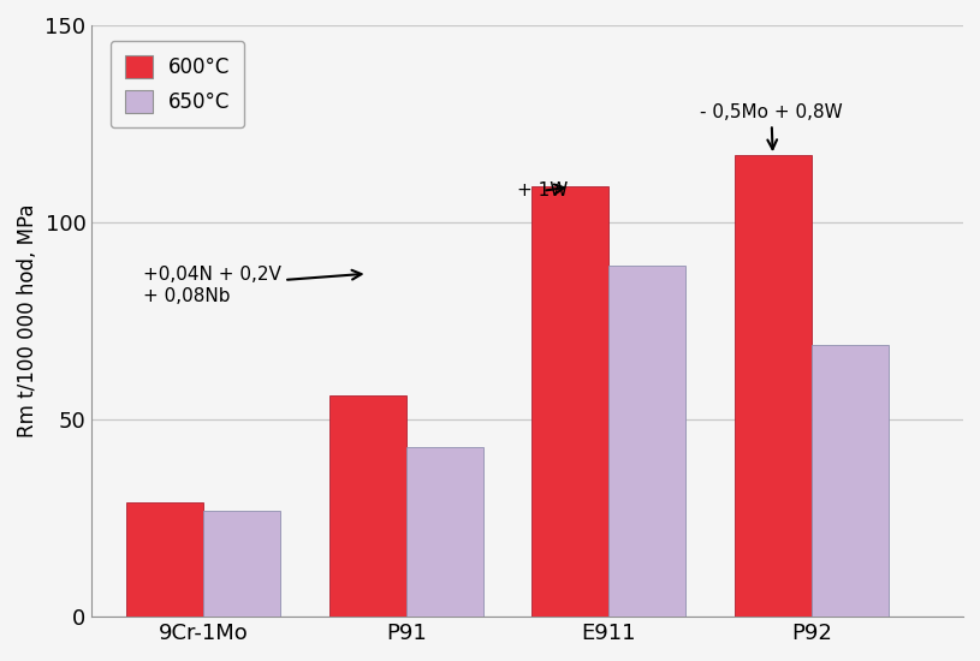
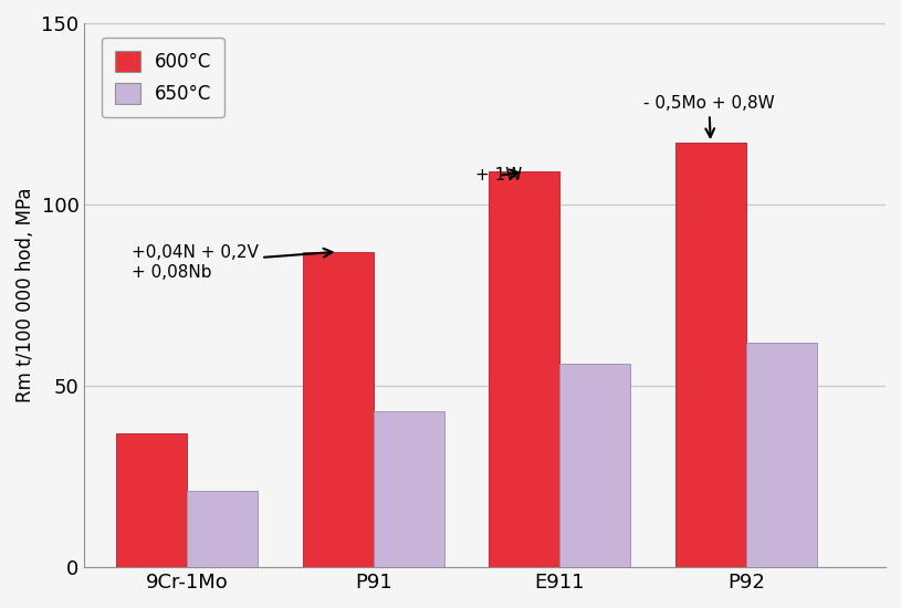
600°C/9Cr-1Mo: 29 -> 37
650°C/9Cr-1Mo: 27 -> 21
600°C/P91: 56 -> 87
650°C/E911: 89 -> 56
650°C/P92: 69 -> 62
